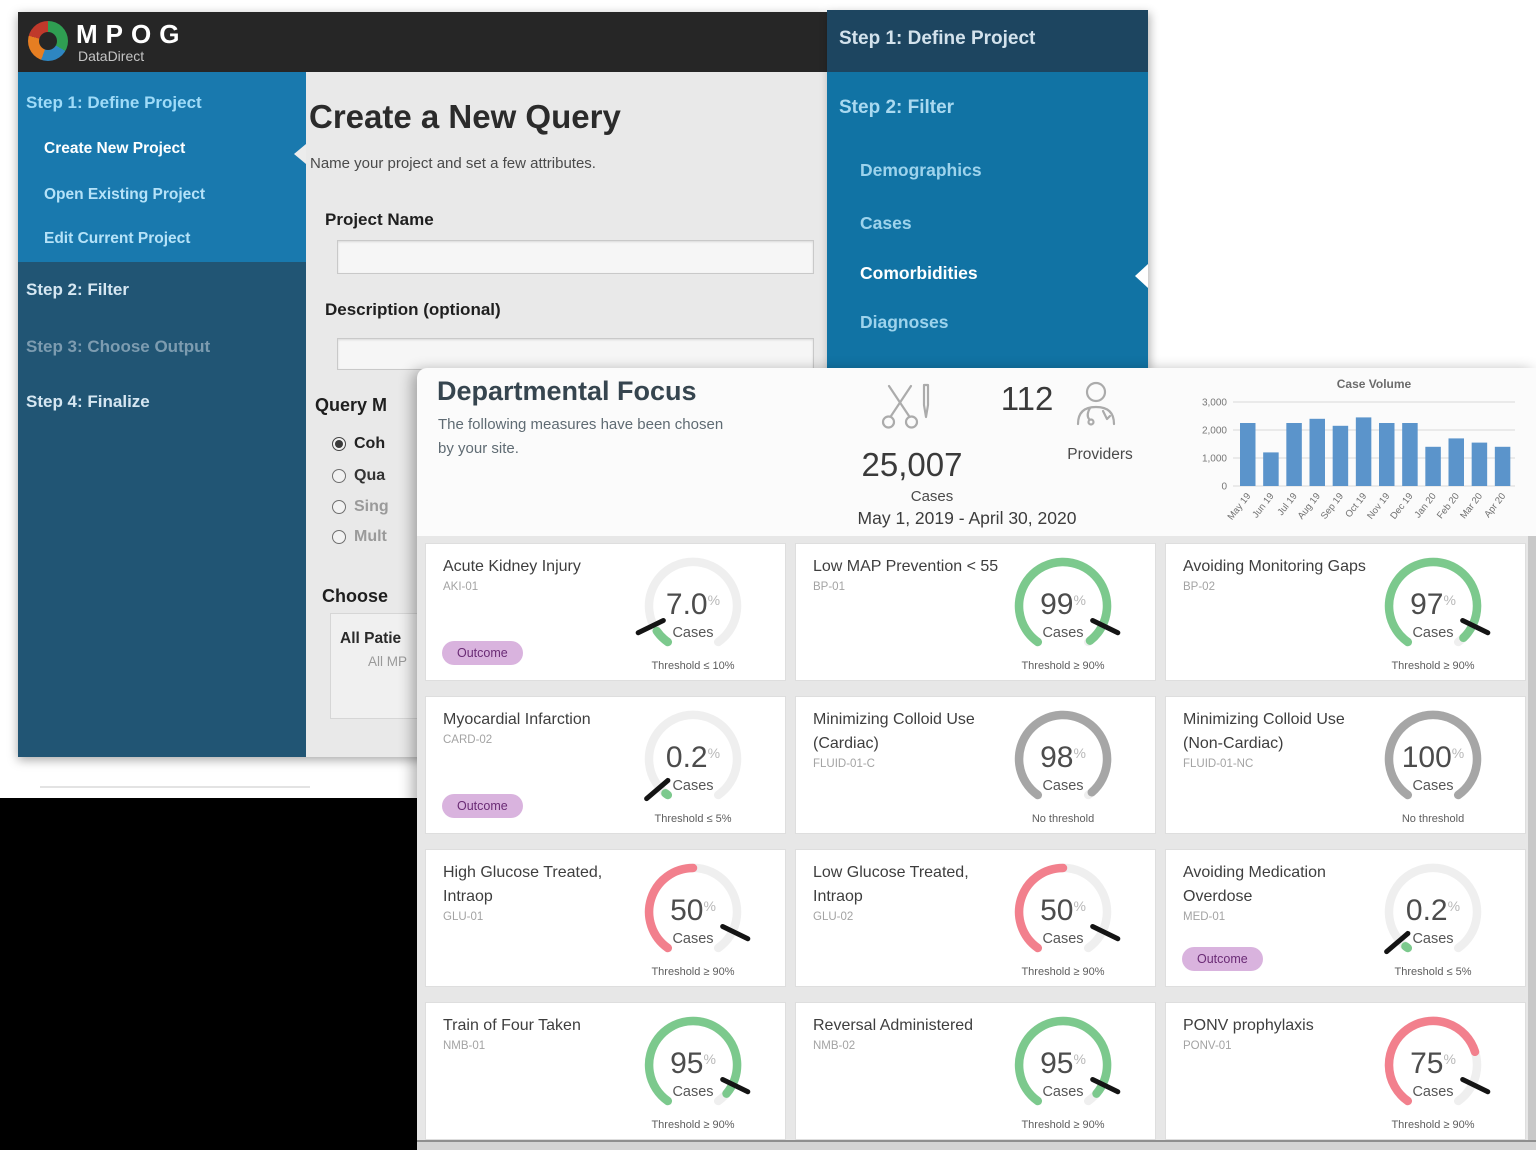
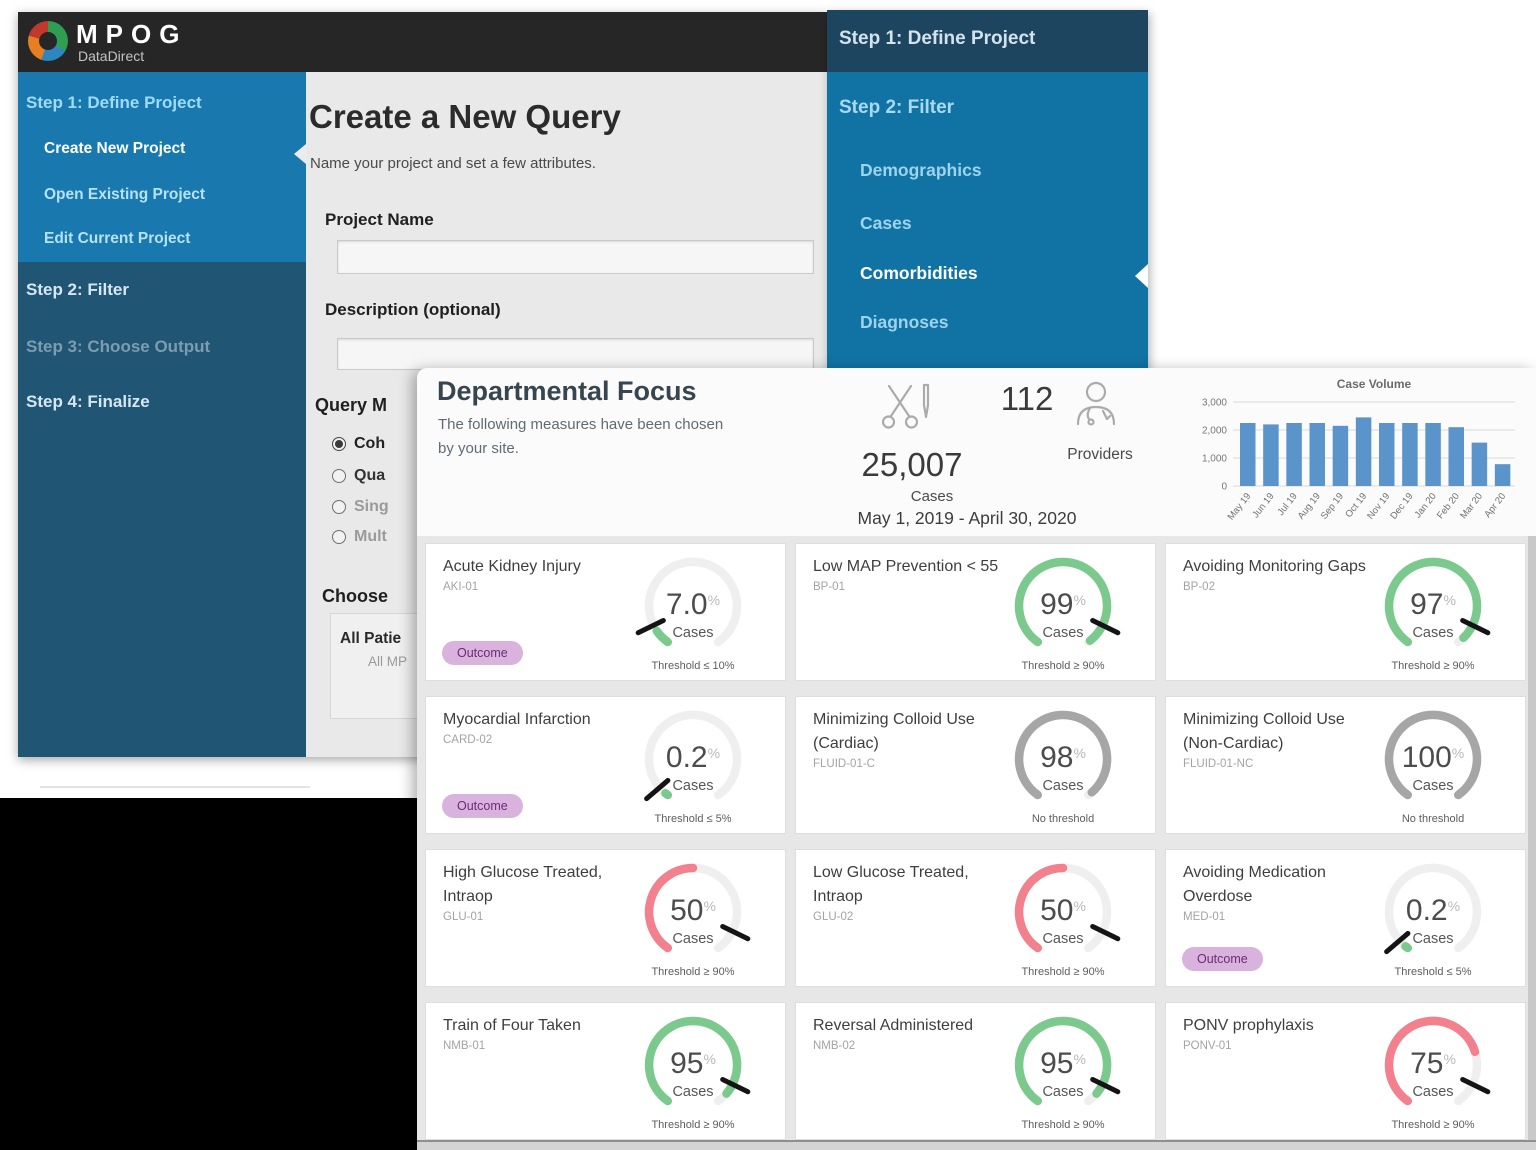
Jun 19: 1200 -> 2200
Aug 19: 2400 -> 2200
Jan 20: 1400 -> 2200
Feb 20: 1700 -> 2100
Apr 20: 1400 -> 800
